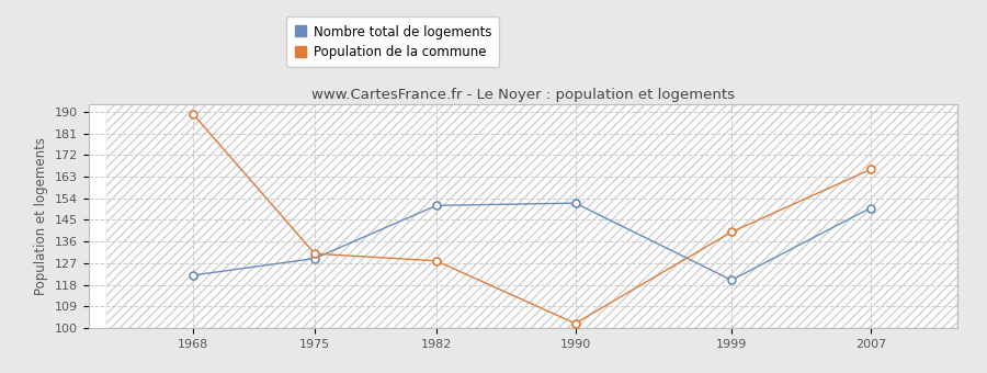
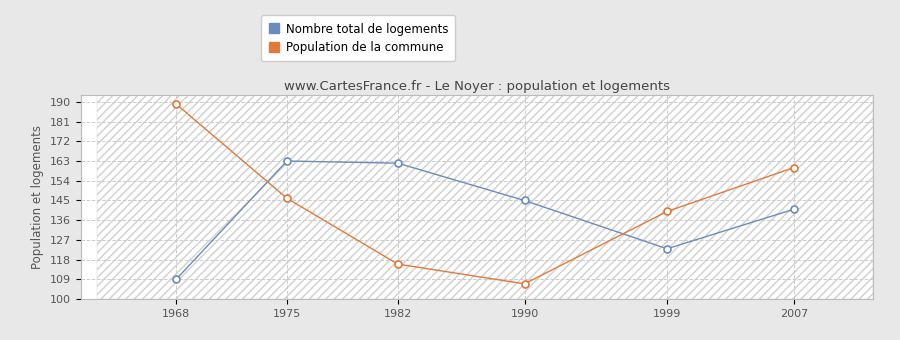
Nombre total de logements/1968: 122 -> 109
Nombre total de logements/1975: 129 -> 163
Population de la commune/1975: 131 -> 146
Nombre total de logements/1982: 151 -> 162
Population de la commune/1982: 128 -> 116
Nombre total de logements/1990: 152 -> 145
Population de la commune/1990: 102 -> 107
Nombre total de logements/1999: 120 -> 123
Nombre total de logements/2007: 150 -> 141
Population de la commune/2007: 166 -> 160
